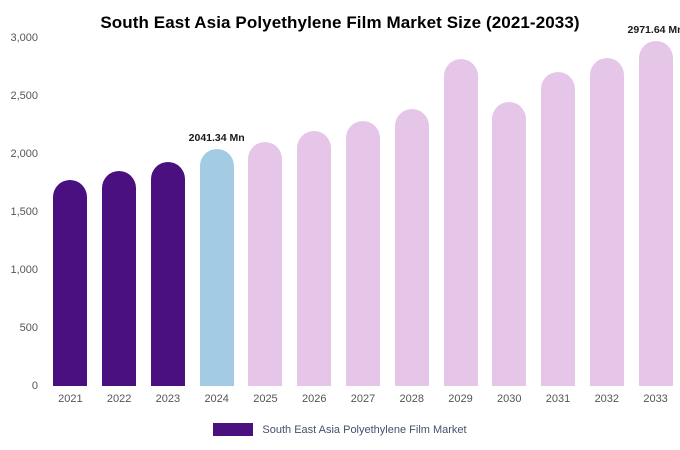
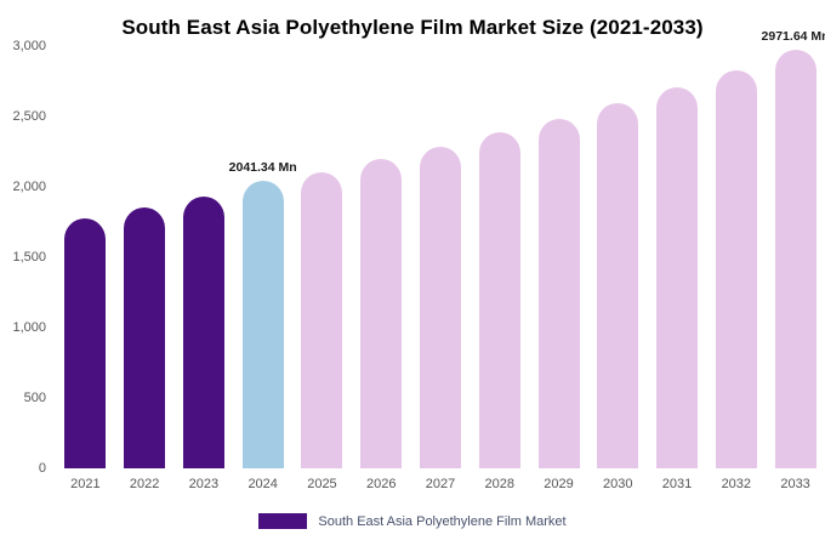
2029: 2820 -> 2480
2030: 2450 -> 2600
